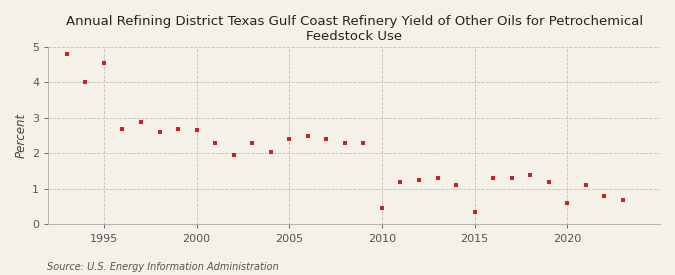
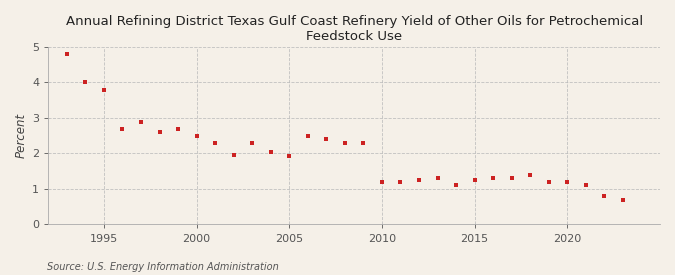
1995: 4.55 -> 3.80
2000: 2.65 -> 2.50
2005: 2.40 -> 1.93
2010: 0.45 -> 1.20
2015: 0.35 -> 1.25
2020: 0.60 -> 1.20
